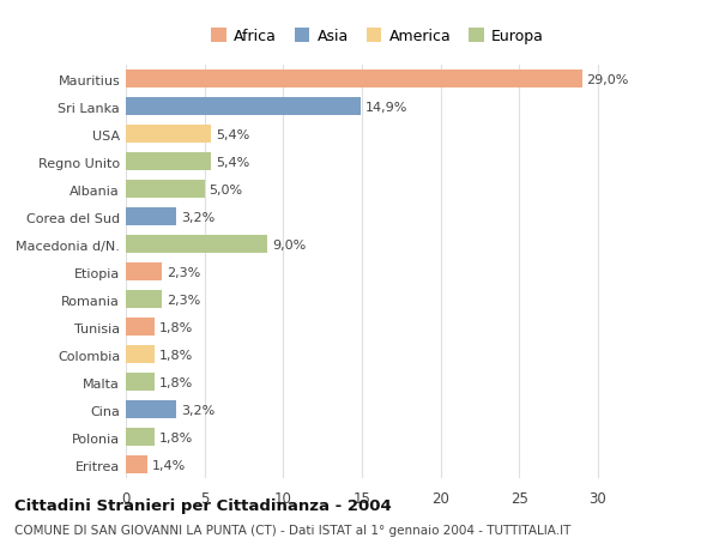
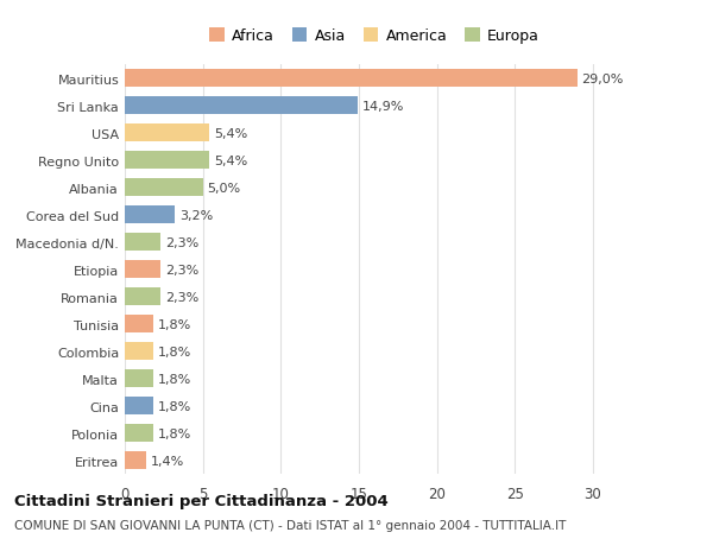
Macedonia d/N.: 9,0% -> 2,3%
Cina: 3,2% -> 1,8%
